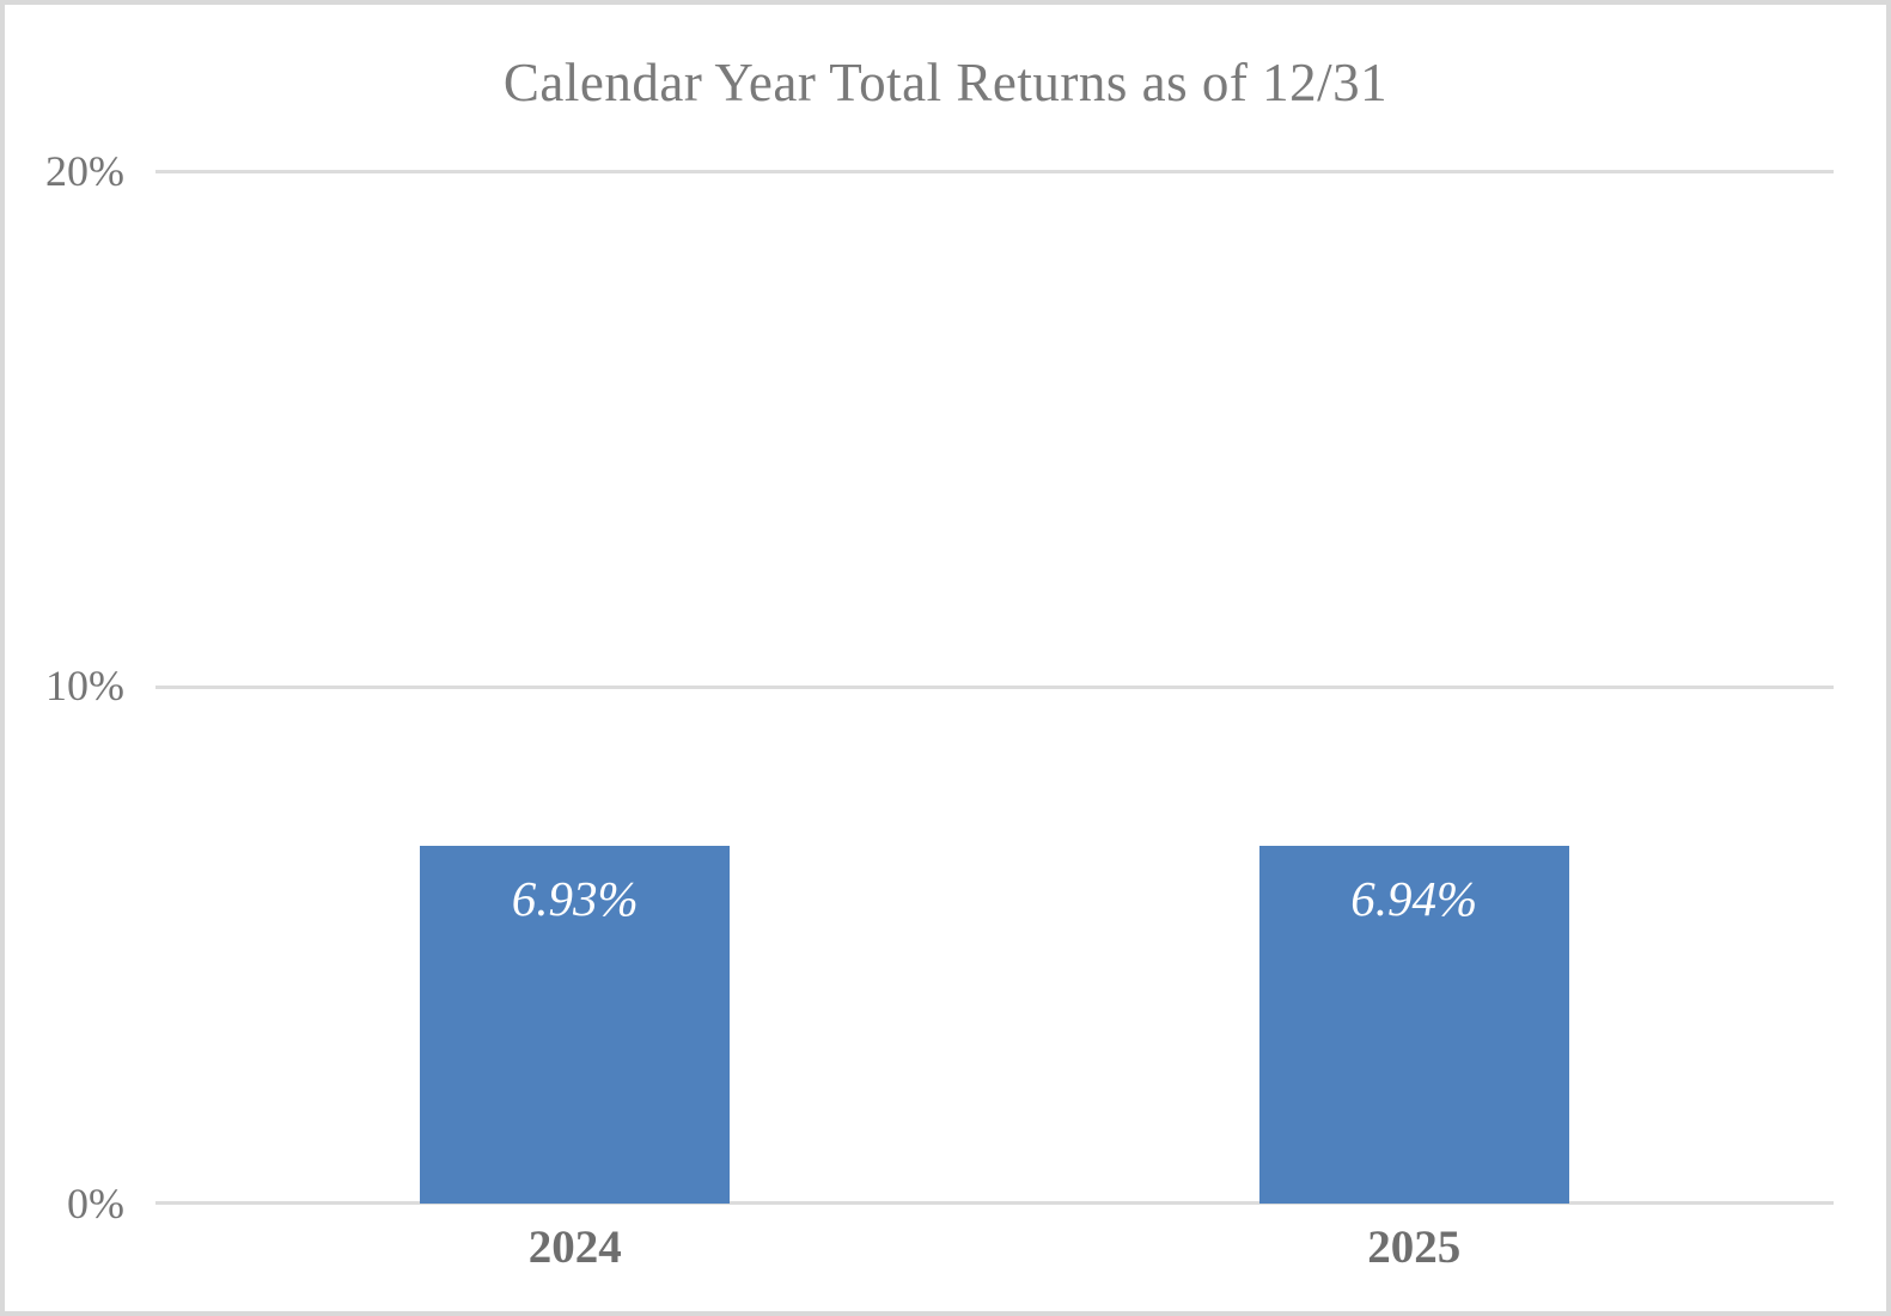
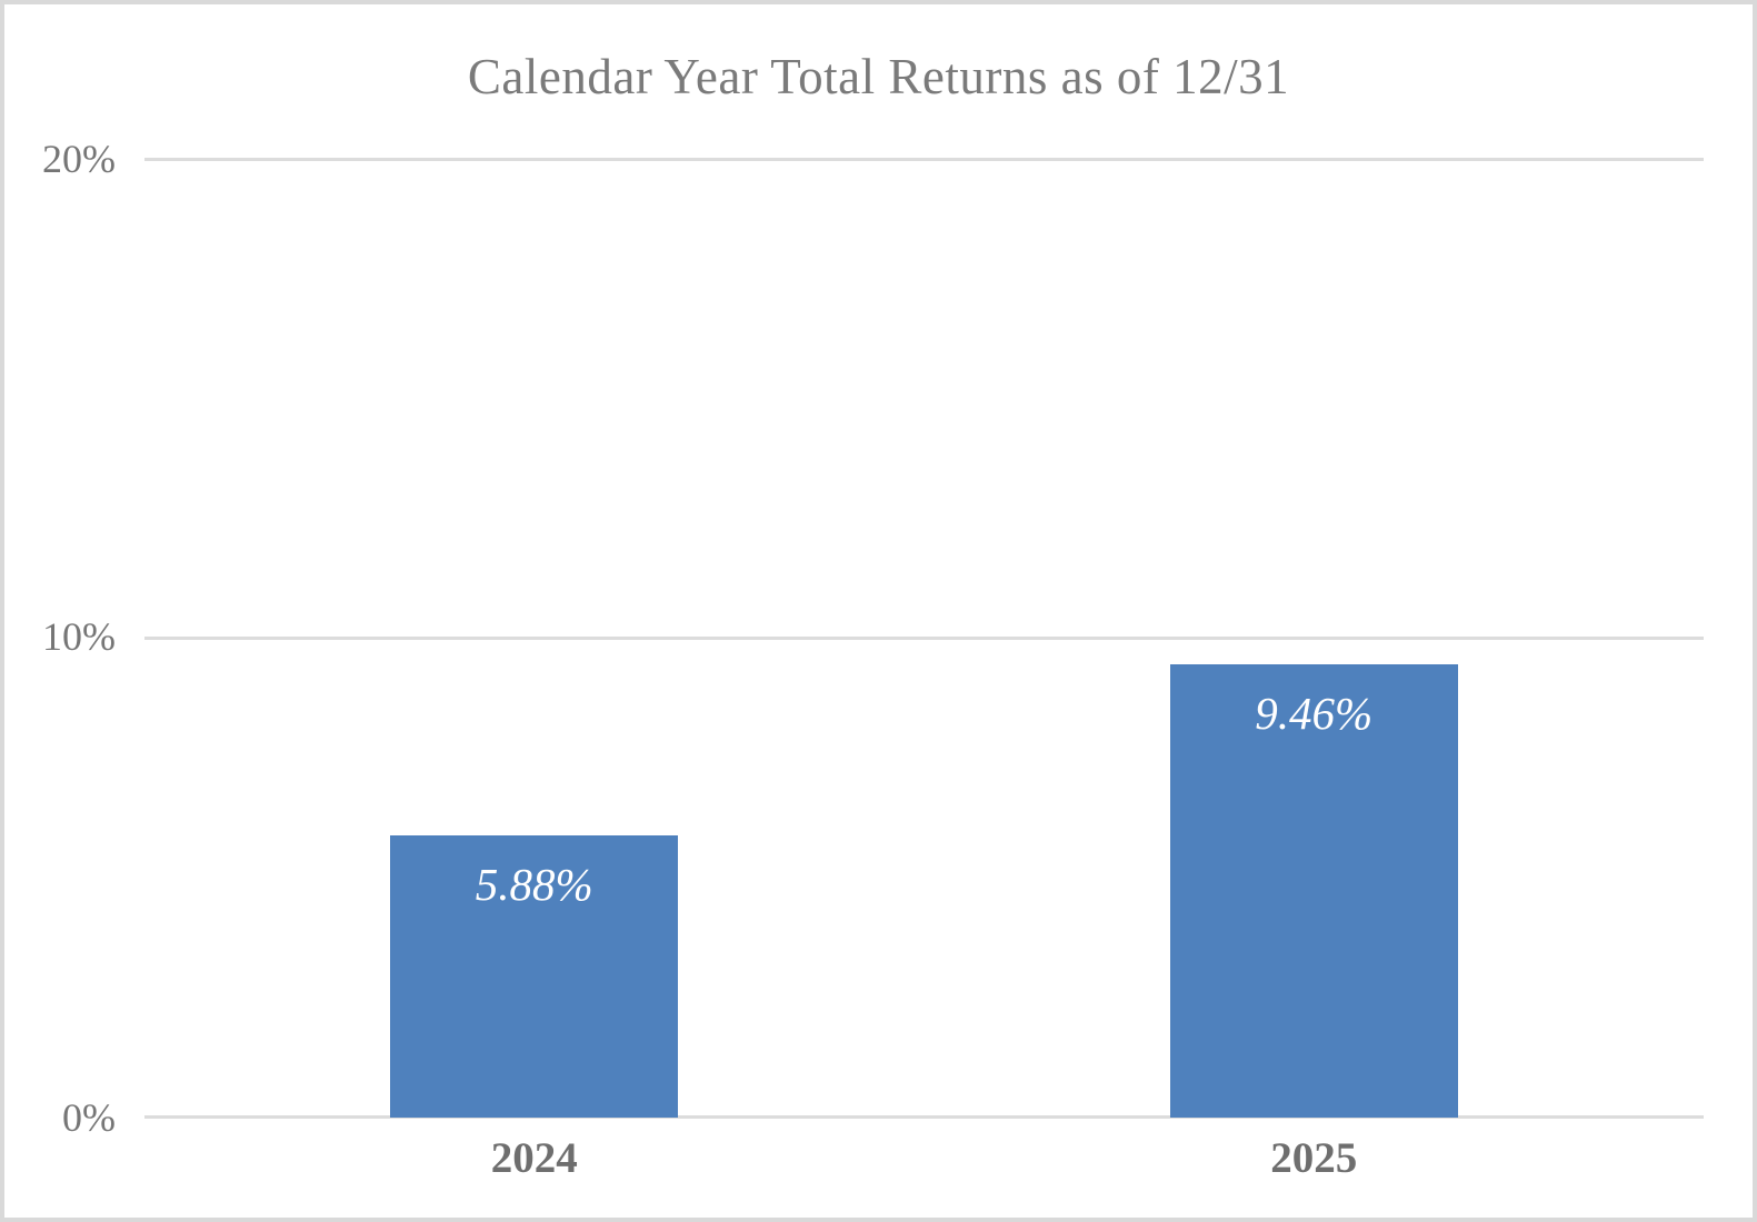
2024: 6.93% -> 5.88%
2025: 6.94% -> 9.46%
